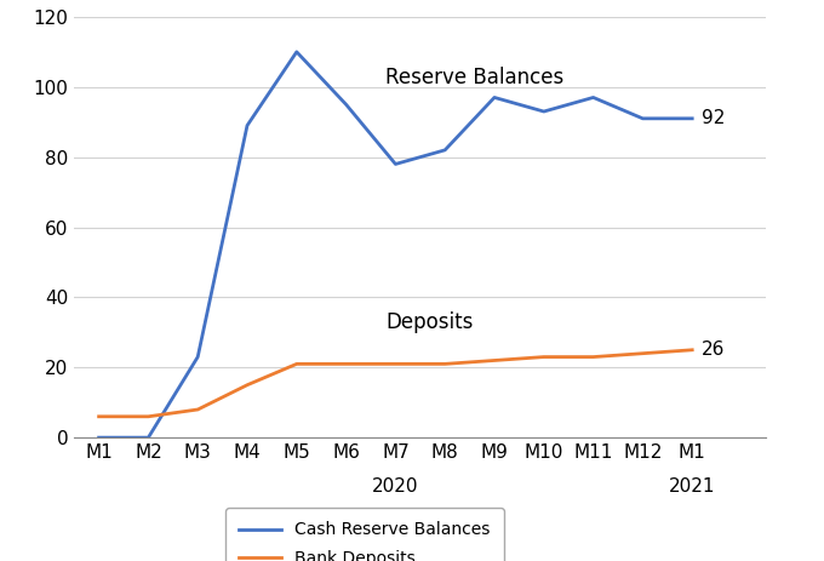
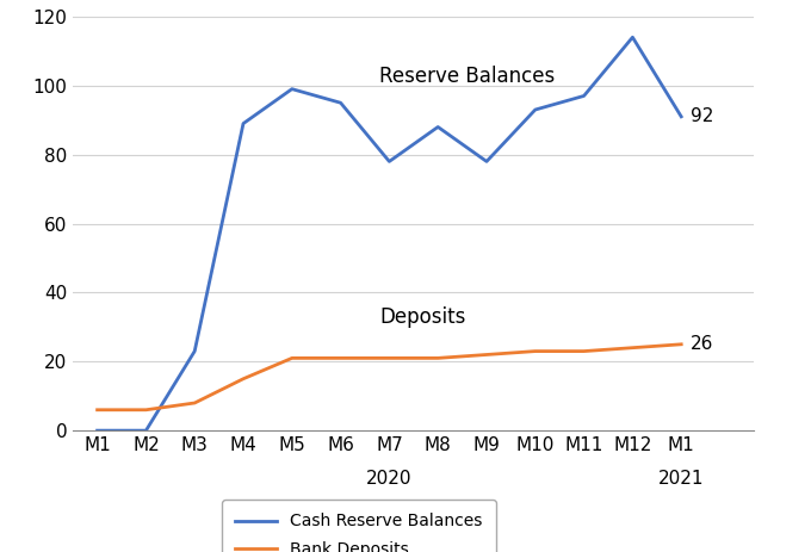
Cash Reserve Balances/M5: 110 -> 99
Cash Reserve Balances/M8: 82 -> 88
Cash Reserve Balances/M9: 97 -> 78
Cash Reserve Balances/M12: 91 -> 114
